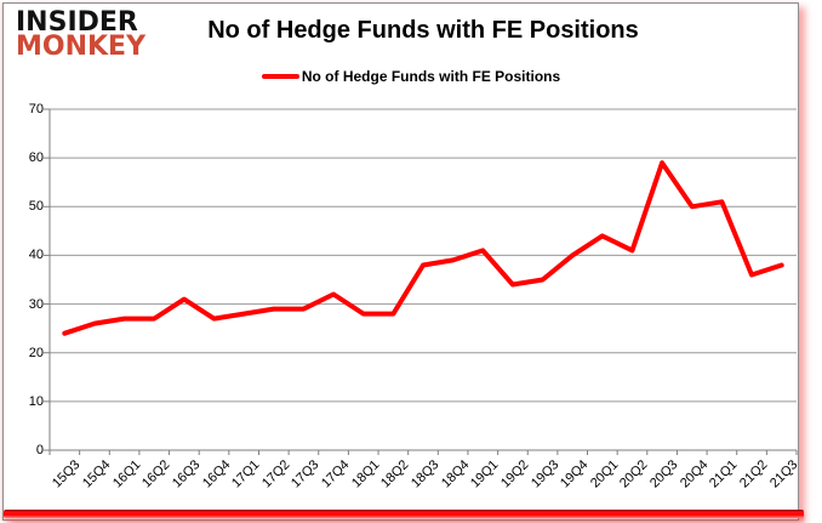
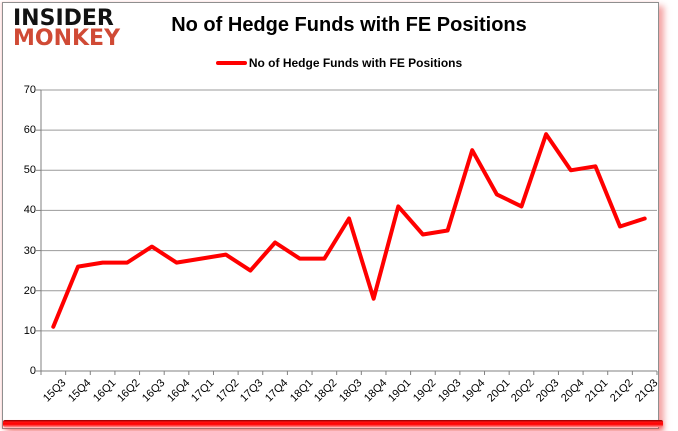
15Q3: 24 -> 11
17Q3: 29 -> 25
18Q4: 39 -> 18
19Q4: 40 -> 55
